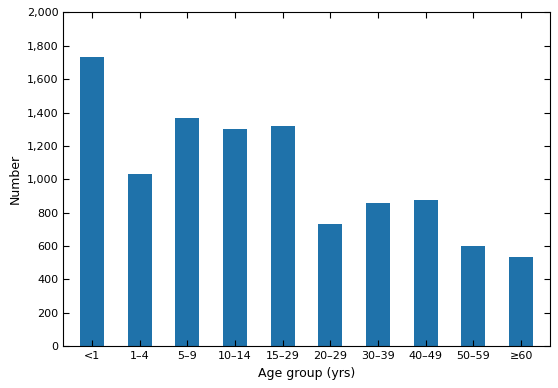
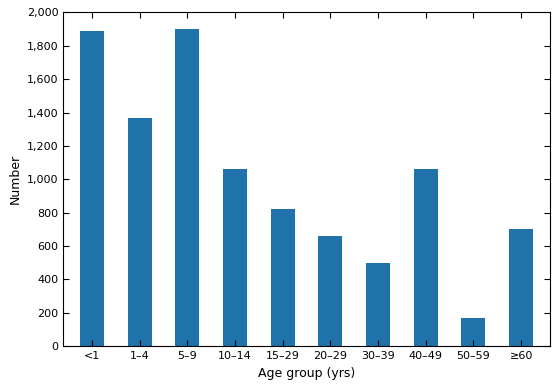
<1: 1,730 -> 1,890
1–4: 1,030 -> 1,370
5–9: 1,360 -> 1,900
10–14: 1,300 -> 1,060
15–29: 1,320 -> 820
20–29: 740 -> 660
30–39: 860 -> 500
40–49: 880 -> 1,060
50–59: 600 -> 170
≥60: 540 -> 700
